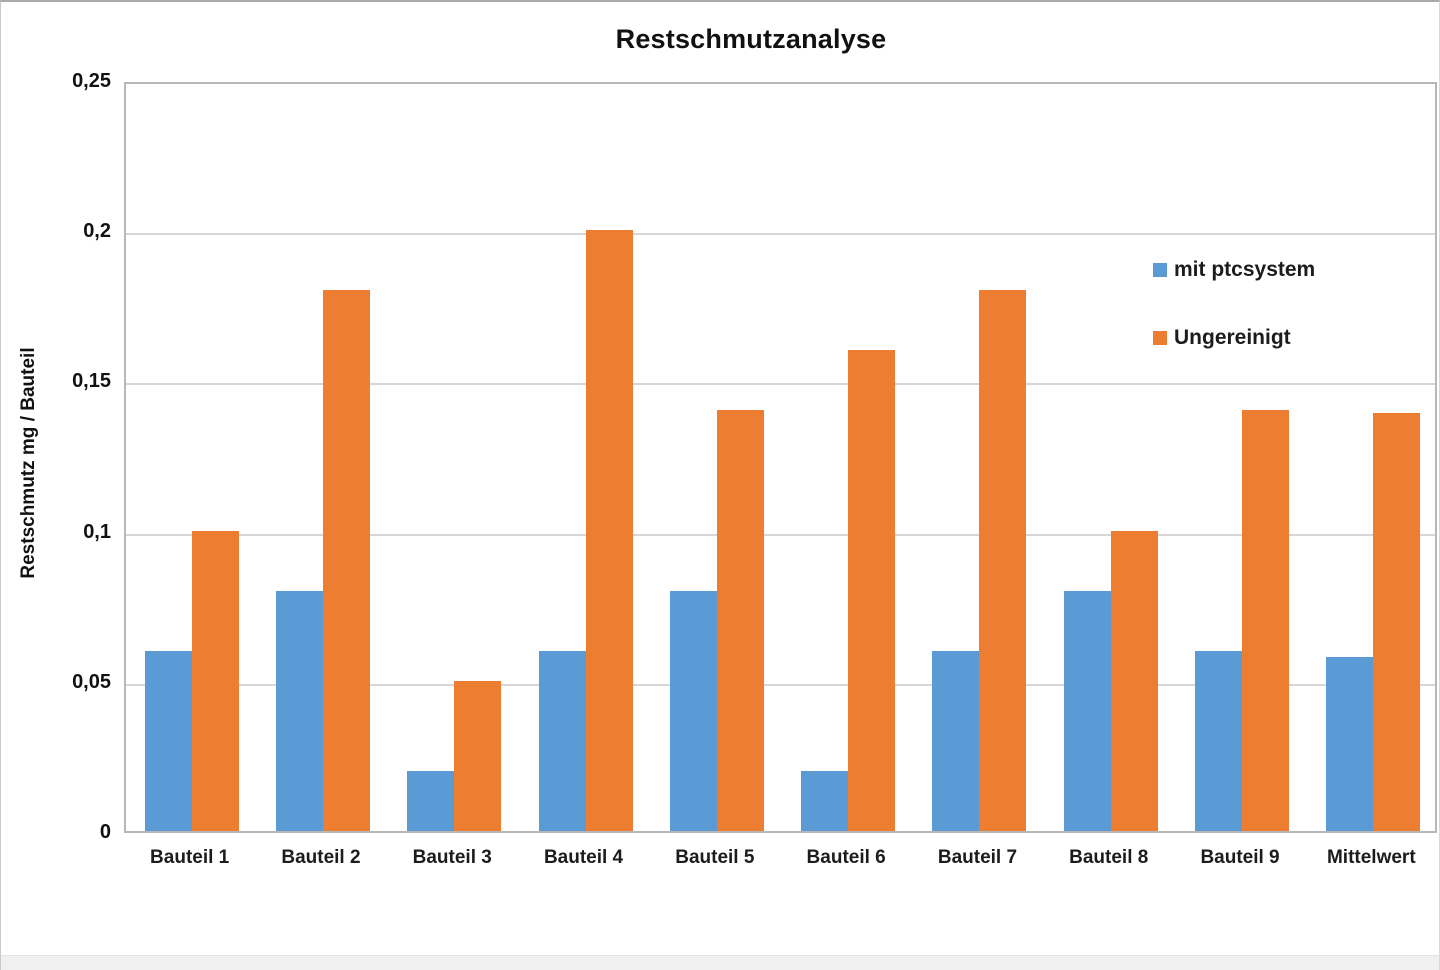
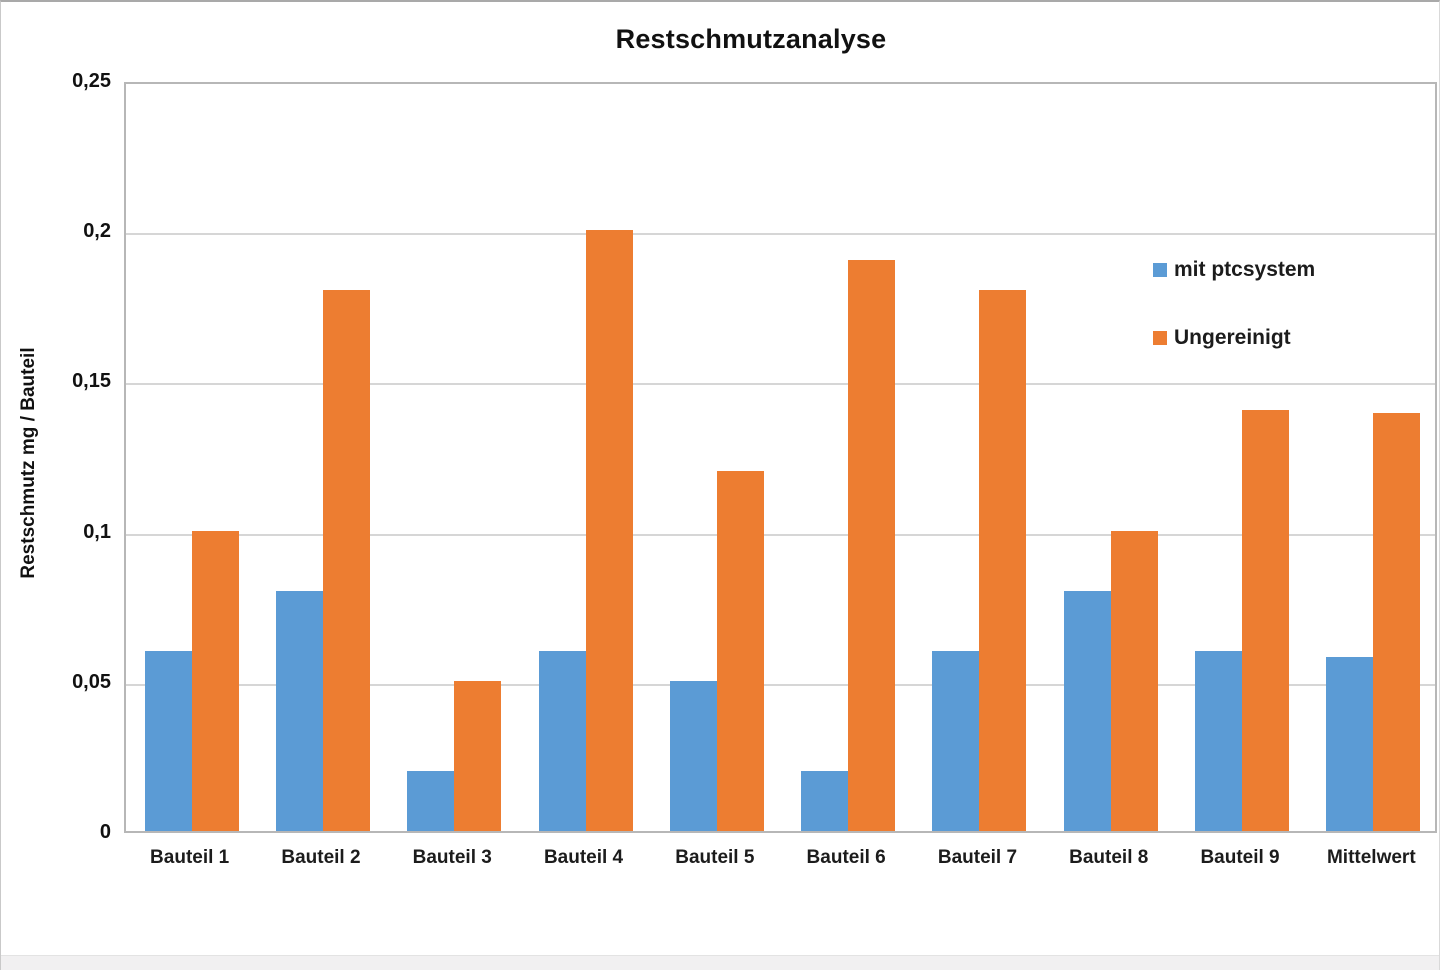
mit ptcsystem/Bauteil 5: 0,08 -> 0,05
Ungereinigt/Bauteil 5: 0,14 -> 0,12
Ungereinigt/Bauteil 6: 0,16 -> 0,19
